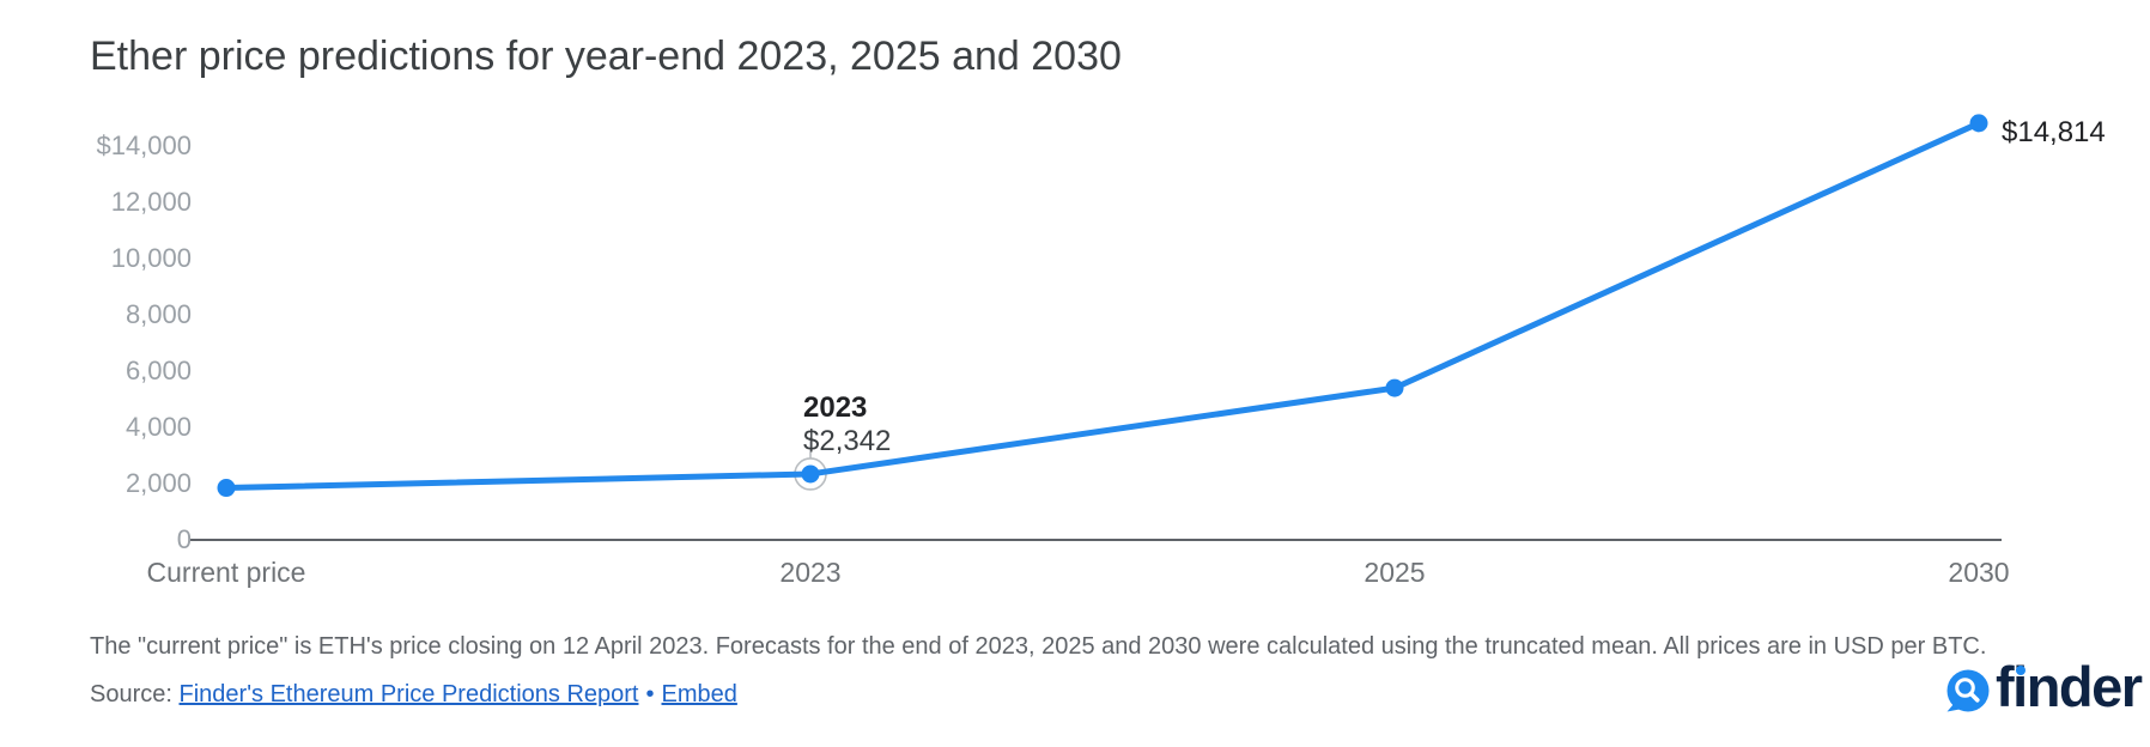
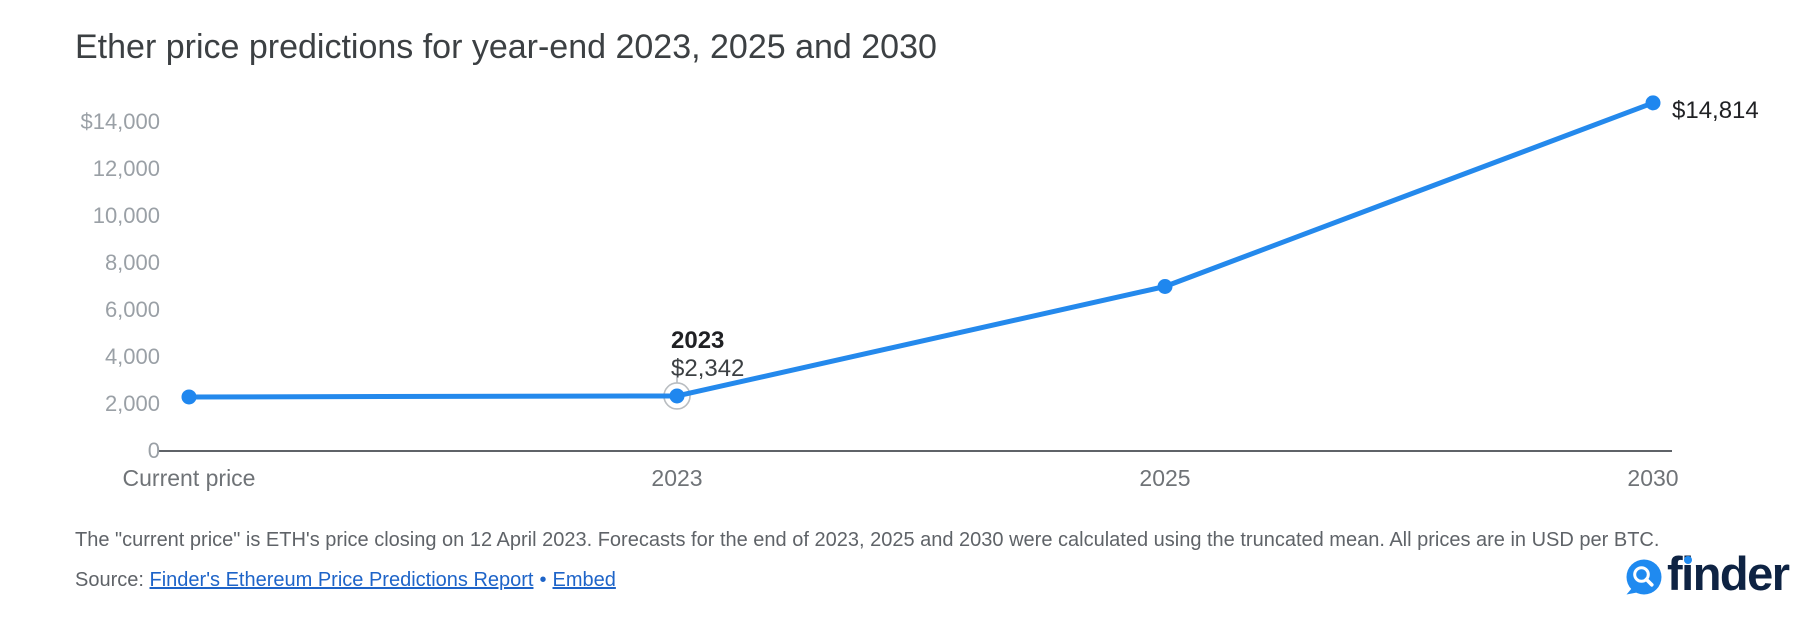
Current price: $1800 -> $2300
2025: $5400 -> $7000
